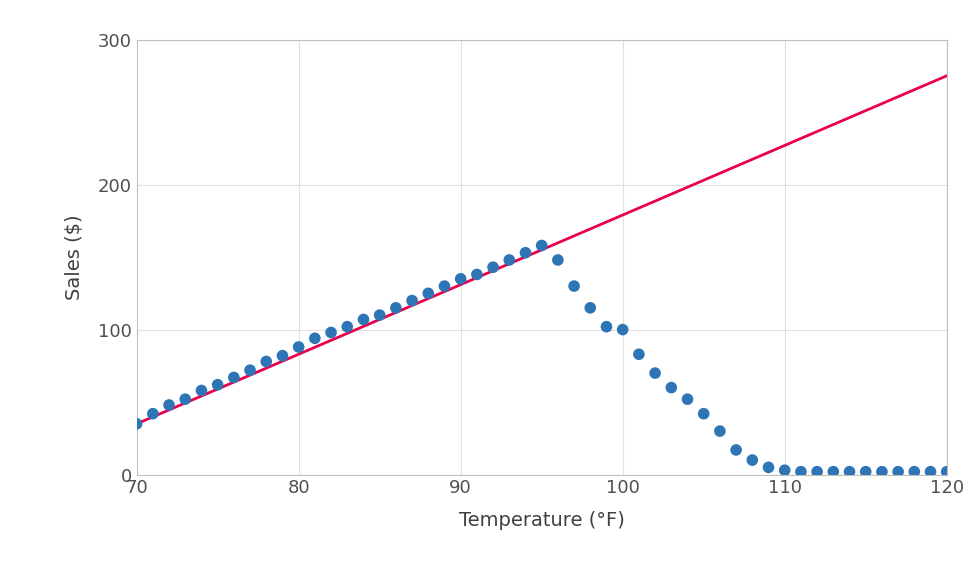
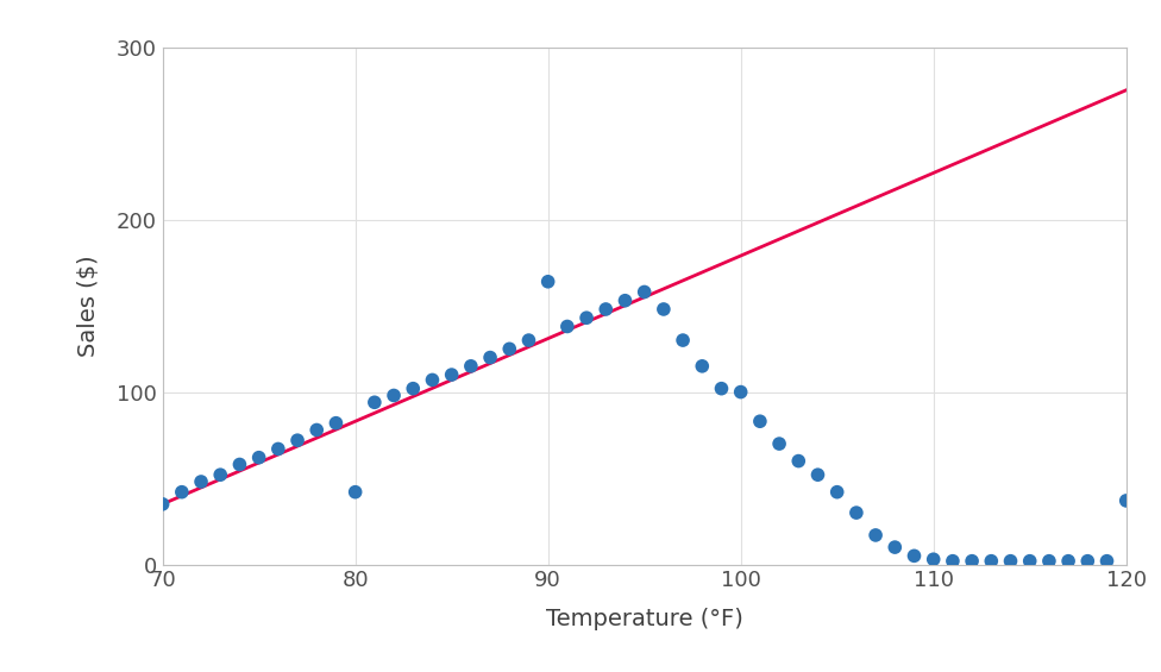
80: 88 -> 42
90: 135 -> 164
120: 2 -> 37
